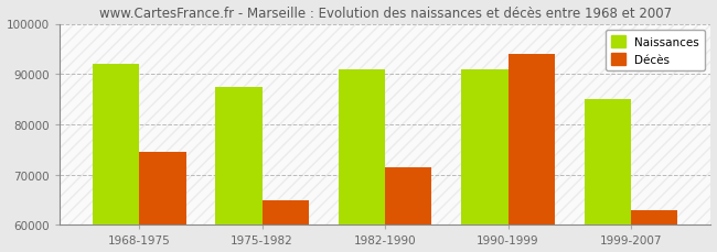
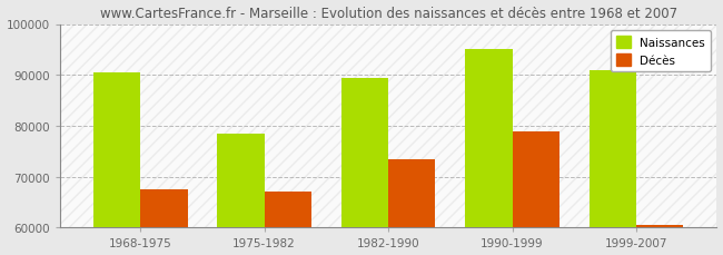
Naissances/1968-1975: 92000 -> 90500
Décès/1968-1975: 74500 -> 67500
Naissances/1975-1982: 87500 -> 78500
Décès/1975-1982: 65000 -> 67000
Naissances/1982-1990: 91000 -> 89500
Décès/1982-1990: 71500 -> 73500
Naissances/1990-1999: 91000 -> 95000
Décès/1990-1999: 94000 -> 79000
Naissances/1999-2007: 85000 -> 91000
Décès/1999-2007: 63000 -> 60500
